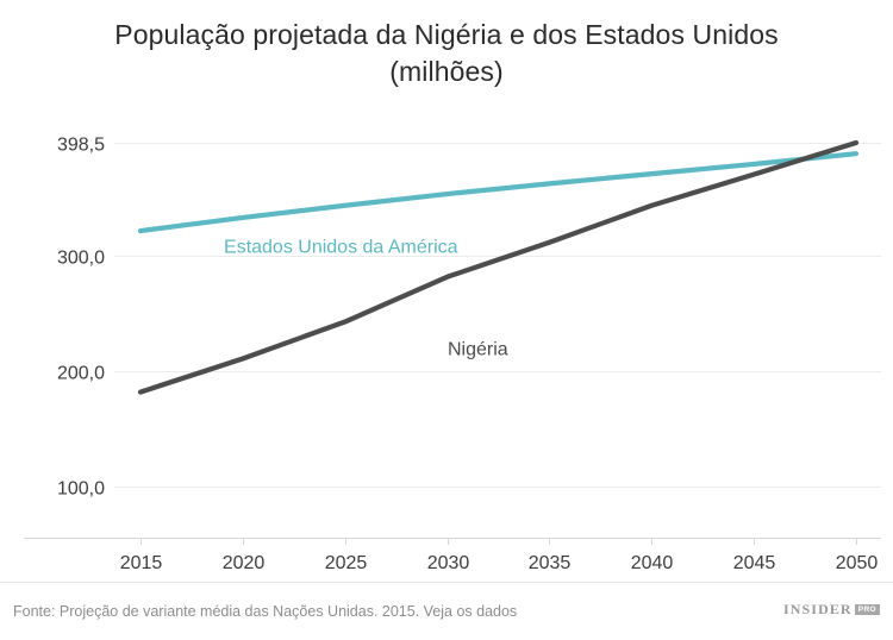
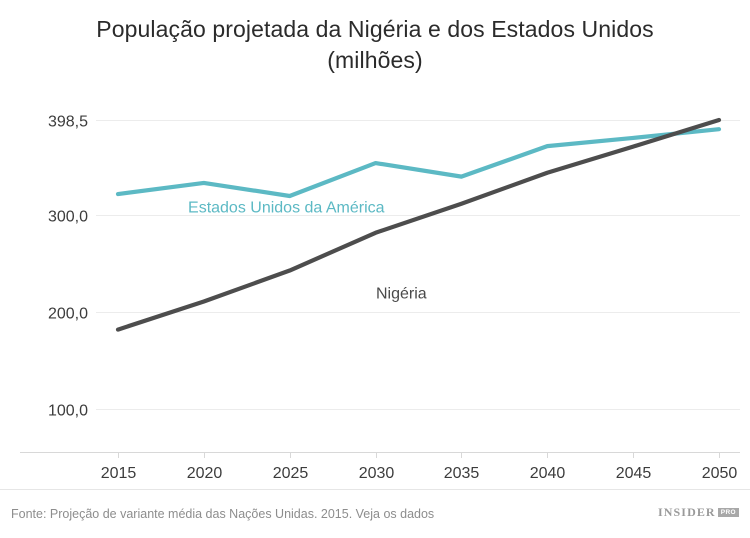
Estados Unidos da América/2025: 340 -> 320
Estados Unidos da América/2035: 360 -> 340
